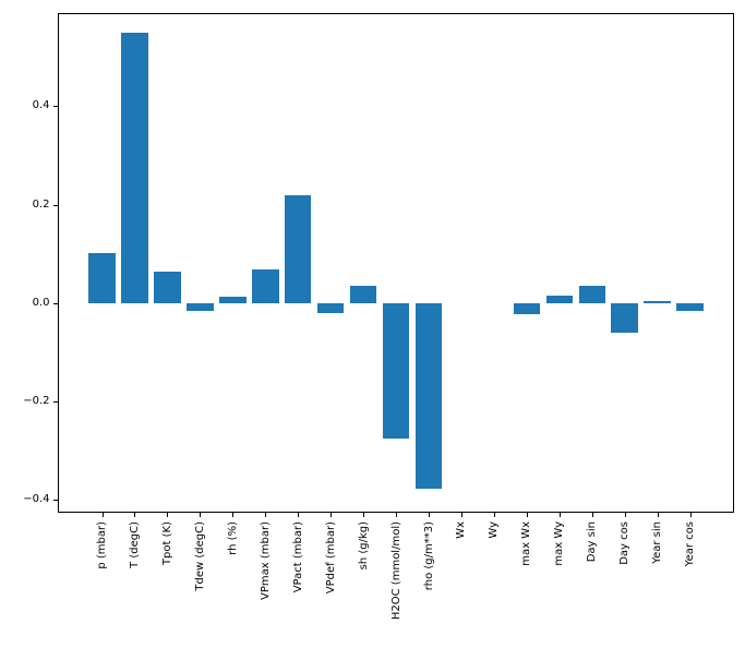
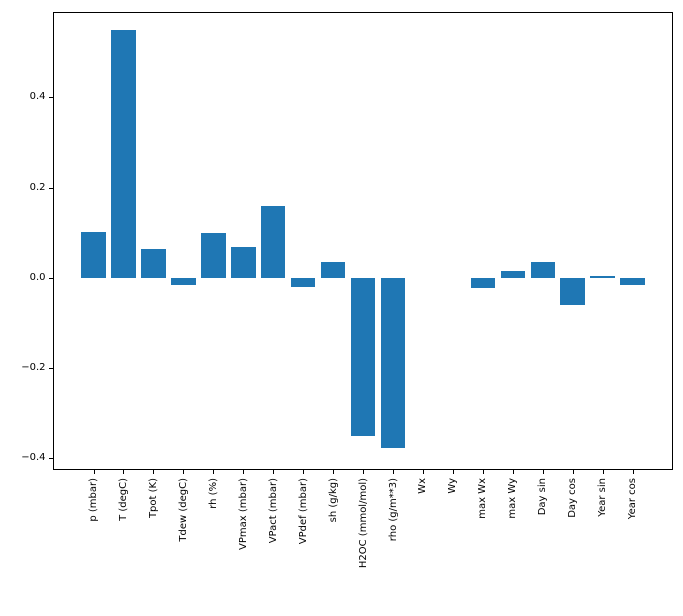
rh (%): 0.01 -> 0.10
VPact (mbar): 0.22 -> 0.16
H2OC (mmol/mol): -0.28 -> -0.35
